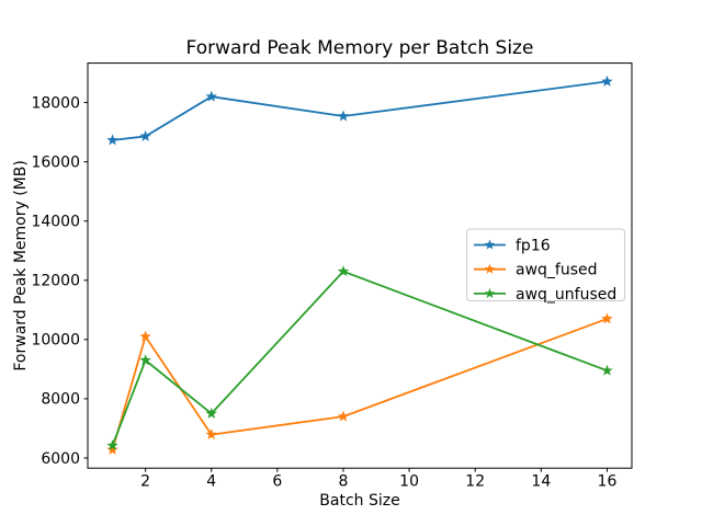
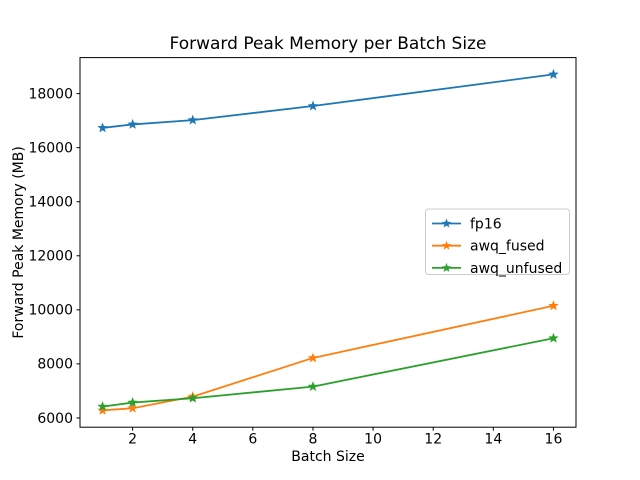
awq_fused/2: 10100 -> 6400
awq_unfused/2: 9300 -> 6600
fp16/4: 18200 -> 17000
awq_unfused/4: 7500 -> 6700
awq_fused/8: 7400 -> 8200
awq_unfused/8: 12300 -> 7200
awq_fused/16: 10700 -> 10200
